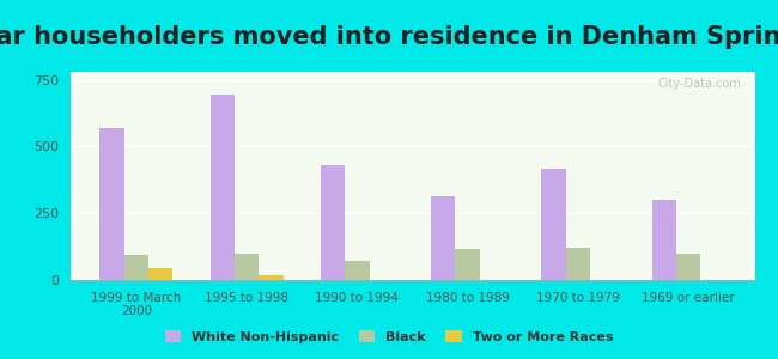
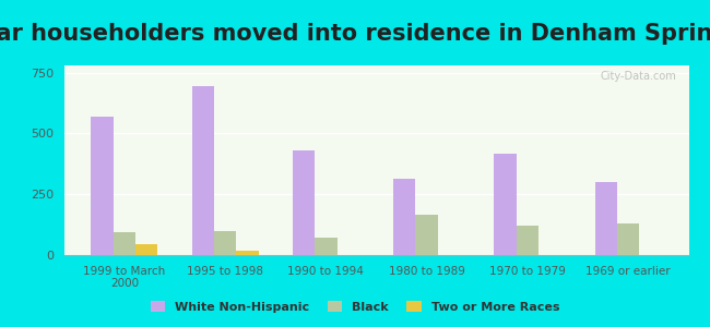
Black/1980 to 1989: 115 -> 165
Black/1969 or earlier: 100 -> 130
